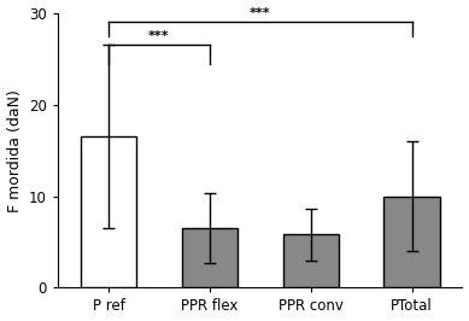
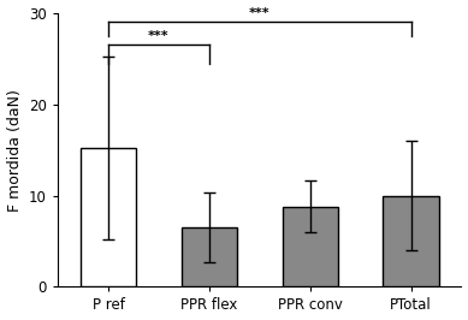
P ref: 16.5 -> 15.2
PPR conv: 5.8 -> 8.8
